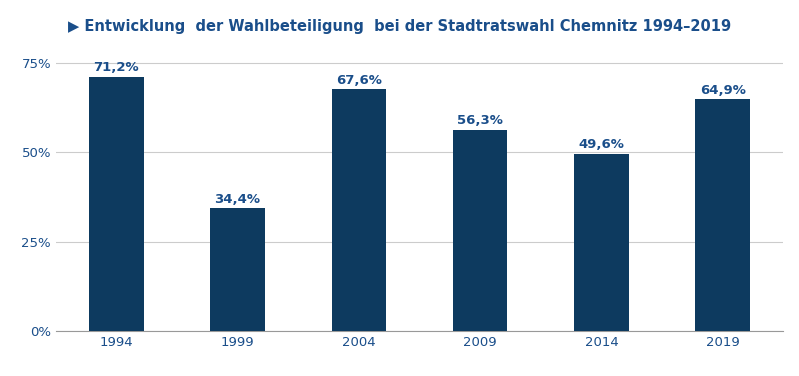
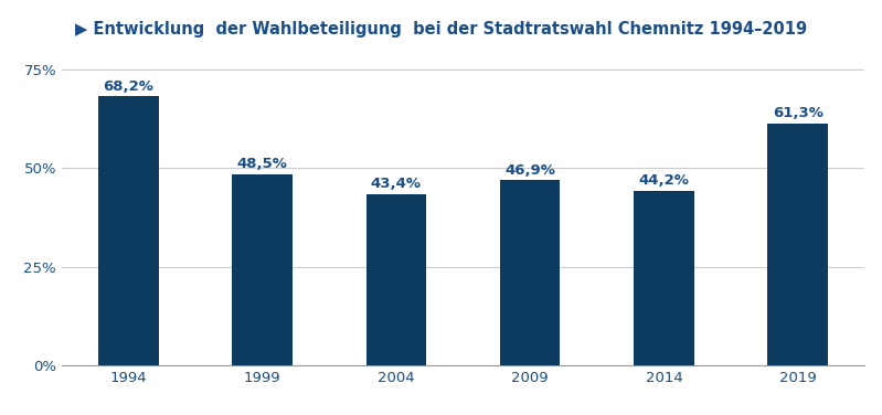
1994: 71,2% -> 68,2%
1999: 34,4% -> 48,5%
2004: 67,6% -> 43,4%
2009: 56,3% -> 46,9%
2014: 49,6% -> 44,2%
2019: 64,9% -> 61,3%
